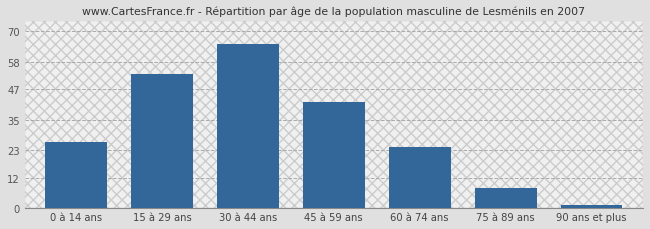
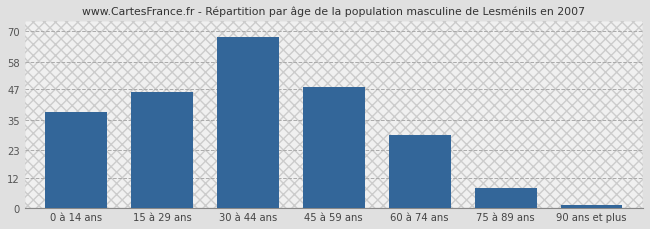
0 à 14 ans: 26 -> 38
15 à 29 ans: 53 -> 46
30 à 44 ans: 65 -> 68
45 à 59 ans: 42 -> 48
60 à 74 ans: 24 -> 29
